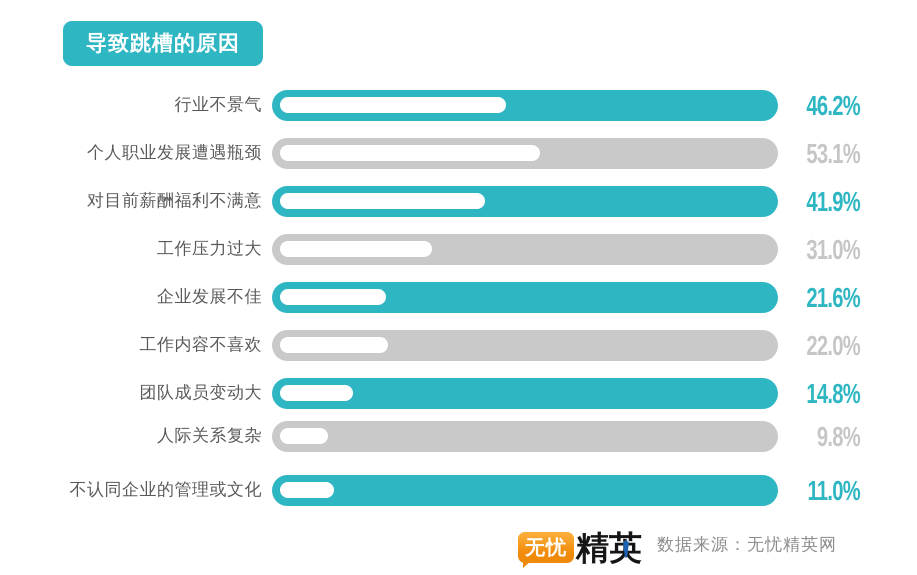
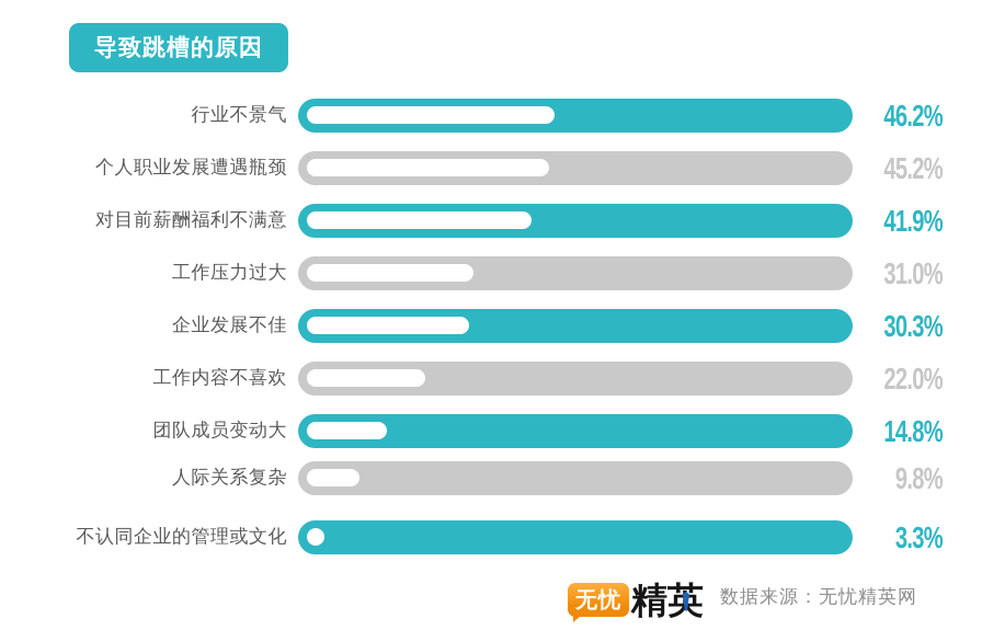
个人职业发展遭遇瓶颈: 53.1% -> 45.2%
企业发展不佳: 21.6% -> 30.3%
不认同企业的管理或文化: 11.0% -> 3.3%
